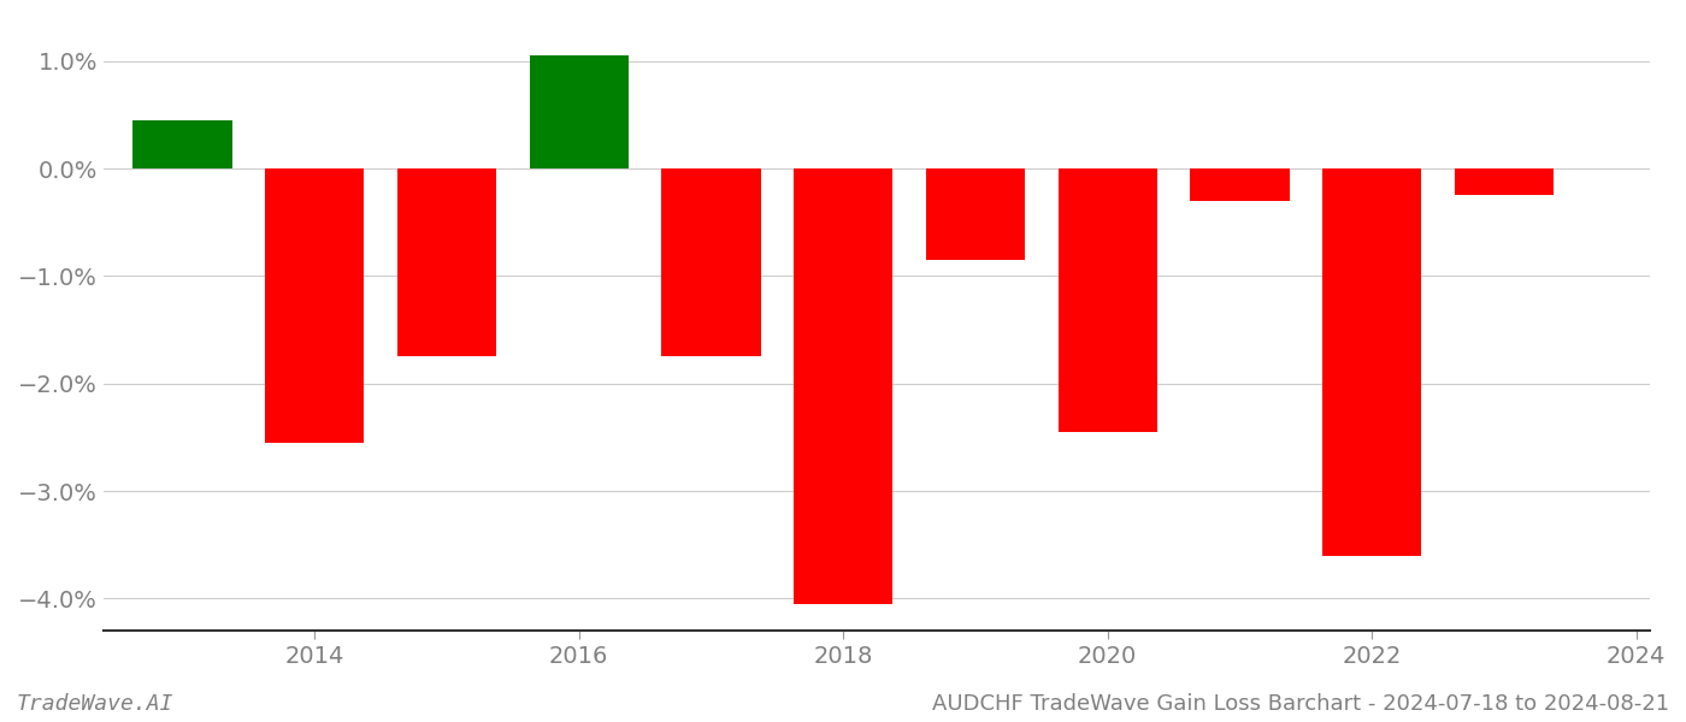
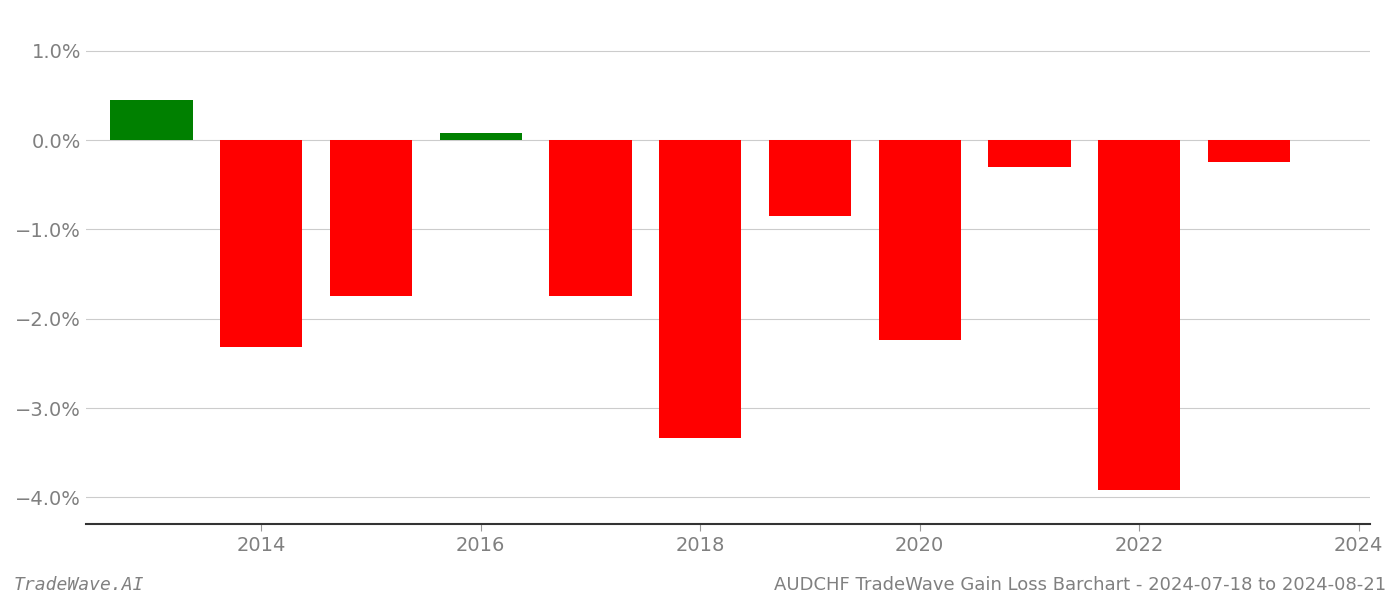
2014: -2.55% -> -2.32%
2016: 1.05% -> 0.08%
2018: -4.05% -> -3.34%
2020: -2.45% -> -2.24%
2022: -3.60% -> -3.92%
